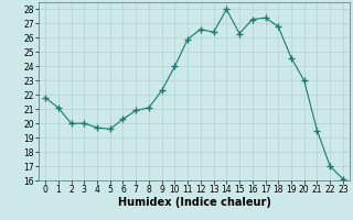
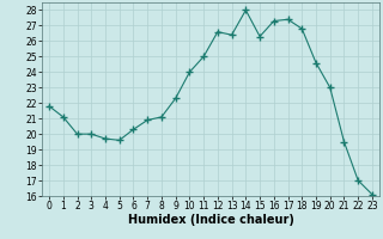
11: 25.9 -> 25.0
